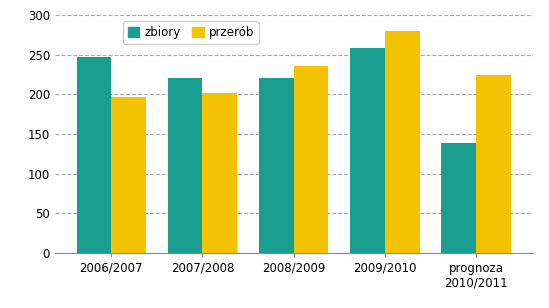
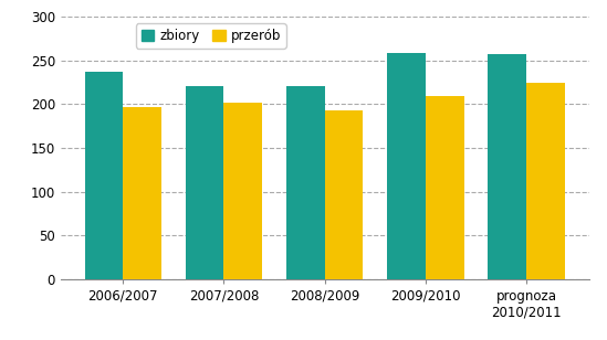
zbiory/2006/2007: 248 -> 237
przerób/2008/2009: 236 -> 193
przerób/2009/2010: 280 -> 209
zbiory/prognoza 2010/2011: 138 -> 257
